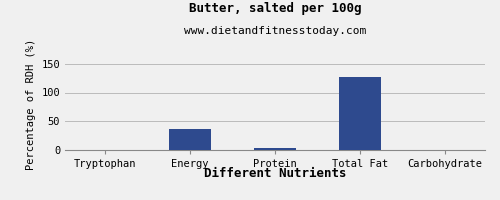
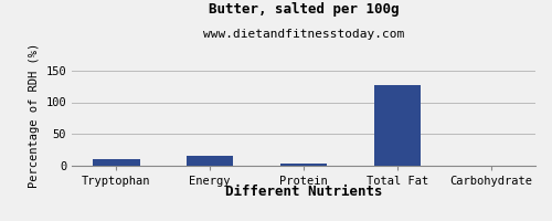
Tryptophan: 0 -> 10
Energy: 36 -> 16
